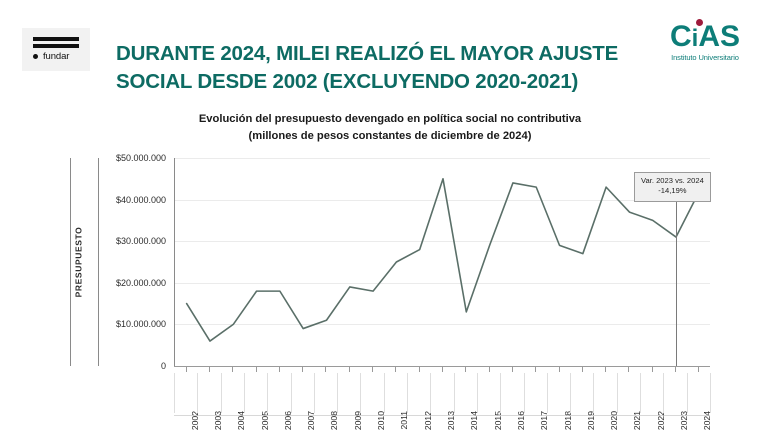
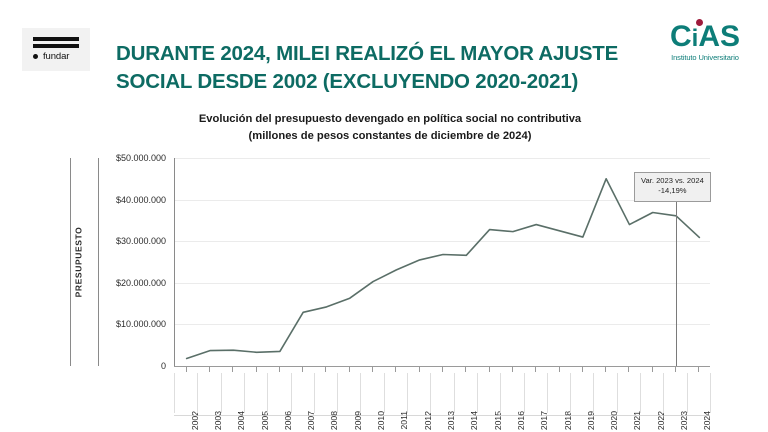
2002: $15000000 -> $2000000
2003: $6000000 -> $4000000
2004: $10000000 -> $4000000
2005: $18000000 -> $3000000
2006: $18000000 -> $4000000
2007: $9000000 -> $13000000
2008: $11000000 -> $14000000
2009: $19000000 -> $16000000
2010: $18000000 -> $20000000
2011: $25000000 -> $23000000
2012: $28000000 -> $26000000
2013: $45000000 -> $27000000
2014: $13000000 -> $27000000
2015: $29000000 -> $33000000
2016: $44000000 -> $32000000
2017: $43000000 -> $34000000
2018: $29000000 -> $32000000
2019: $27000000 -> $31000000
2020: $43000000 -> $45000000
2021: $37000000 -> $34000000
2022: $35000000 -> $37000000
2023: $31000000 -> $36000000
2024: $42000000 -> $31000000
